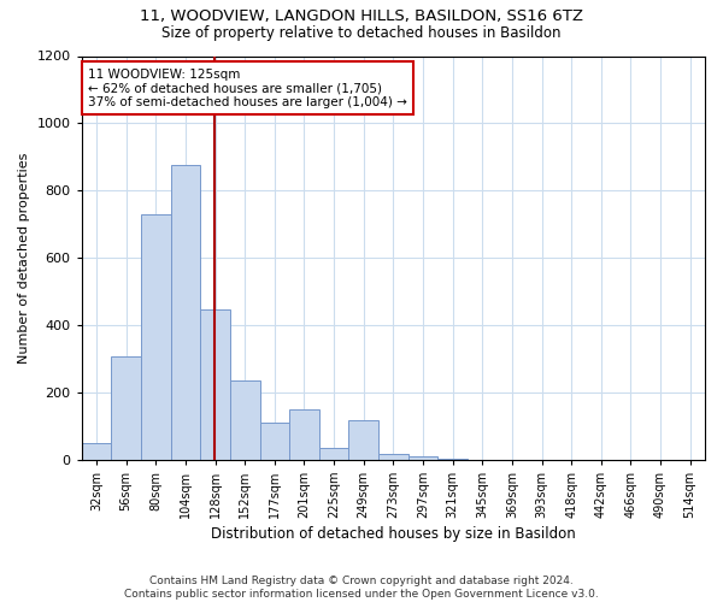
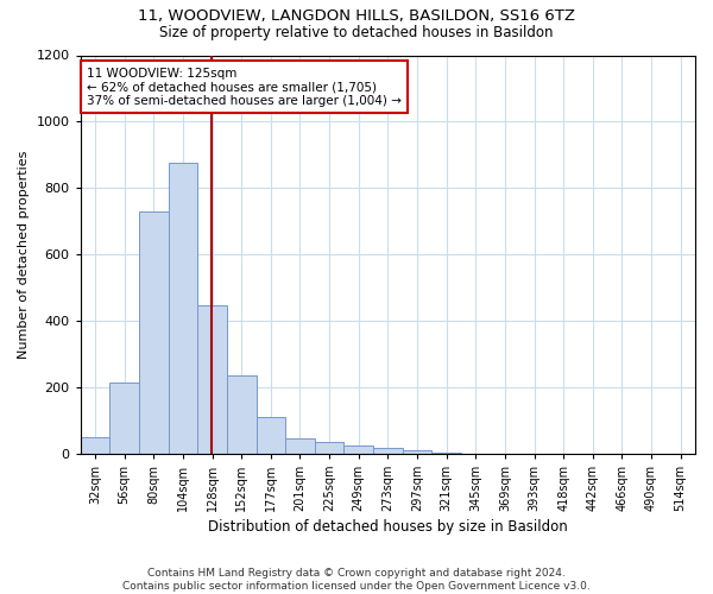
56sqm: 305 -> 215
201sqm: 150 -> 45
249sqm: 115 -> 25
